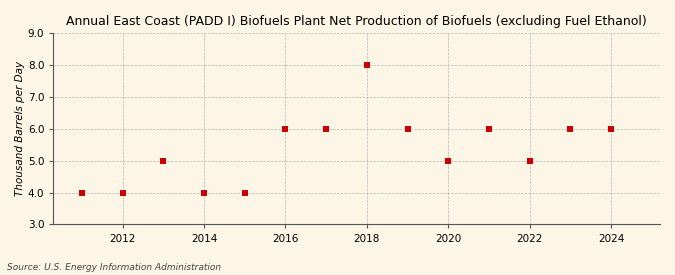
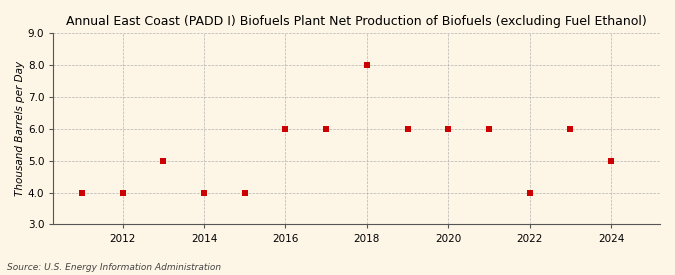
2020: 5 -> 6
2022: 5 -> 4
2024: 6 -> 5
